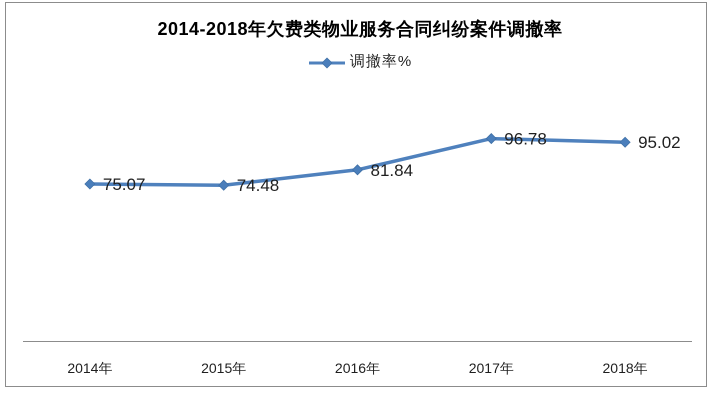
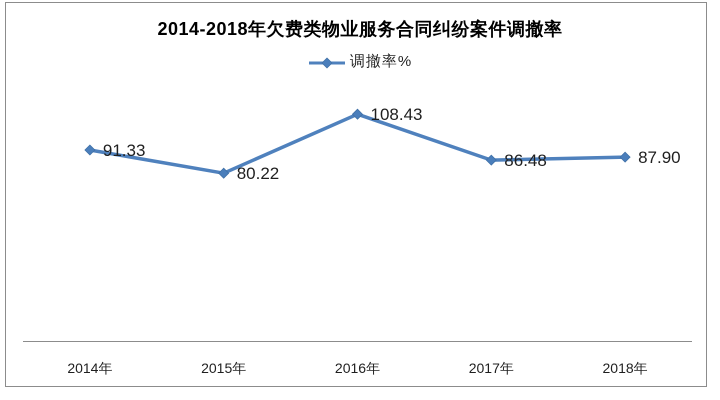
2014年: 75.07 -> 91.33
2015年: 74.48 -> 80.22
2016年: 81.84 -> 108.43
2017年: 96.78 -> 86.48
2018年: 95.02 -> 87.90
